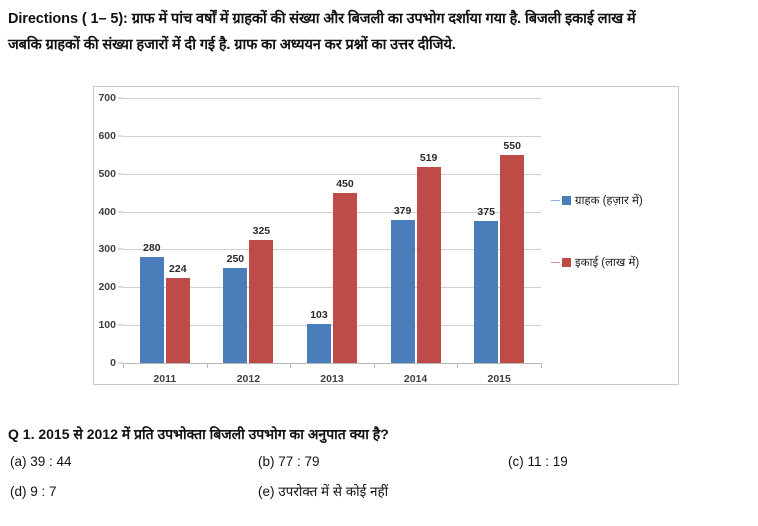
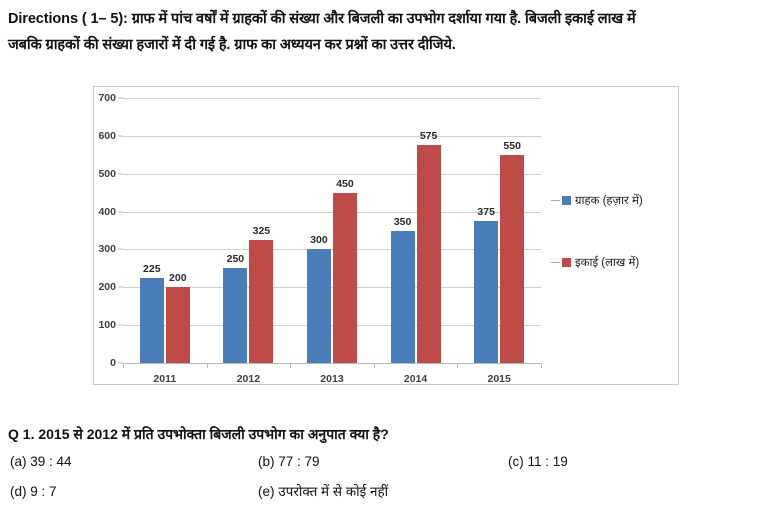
ग्राहक (हज़ार में)/2011: 280 -> 225
इकाई (लाख में)/2011: 224 -> 200
ग्राहक (हज़ार में)/2013: 103 -> 300
ग्राहक (हज़ार में)/2014: 379 -> 350
इकाई (लाख में)/2014: 519 -> 575
